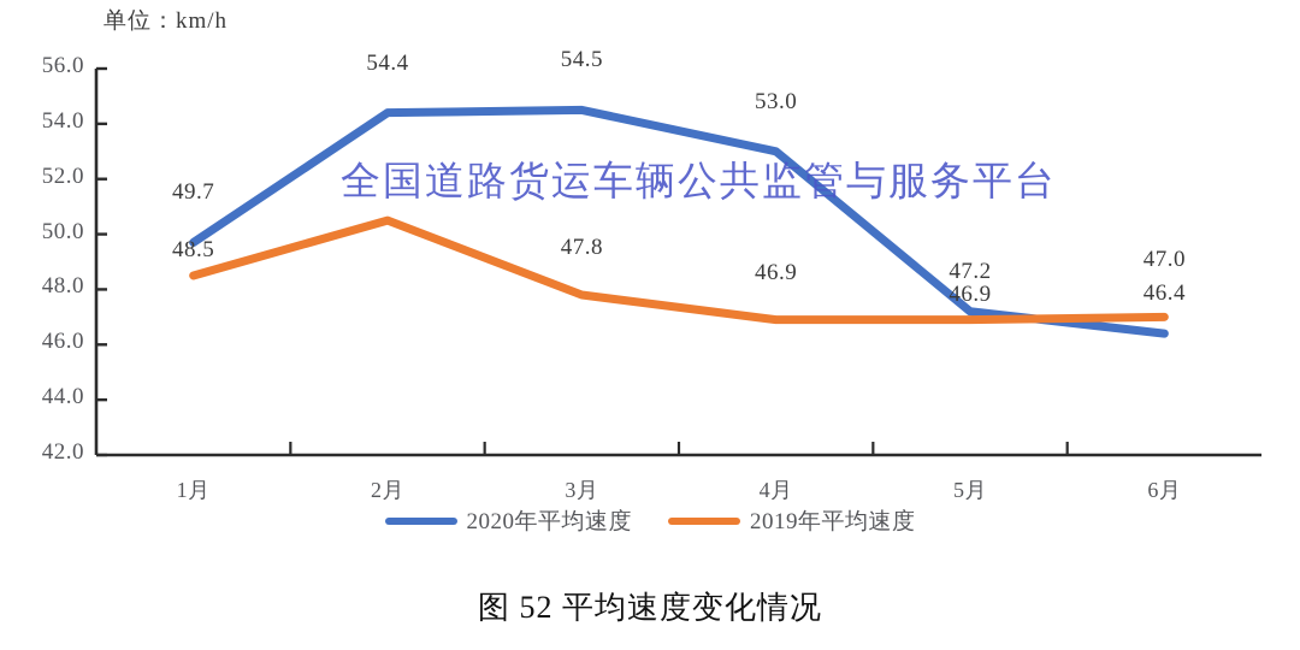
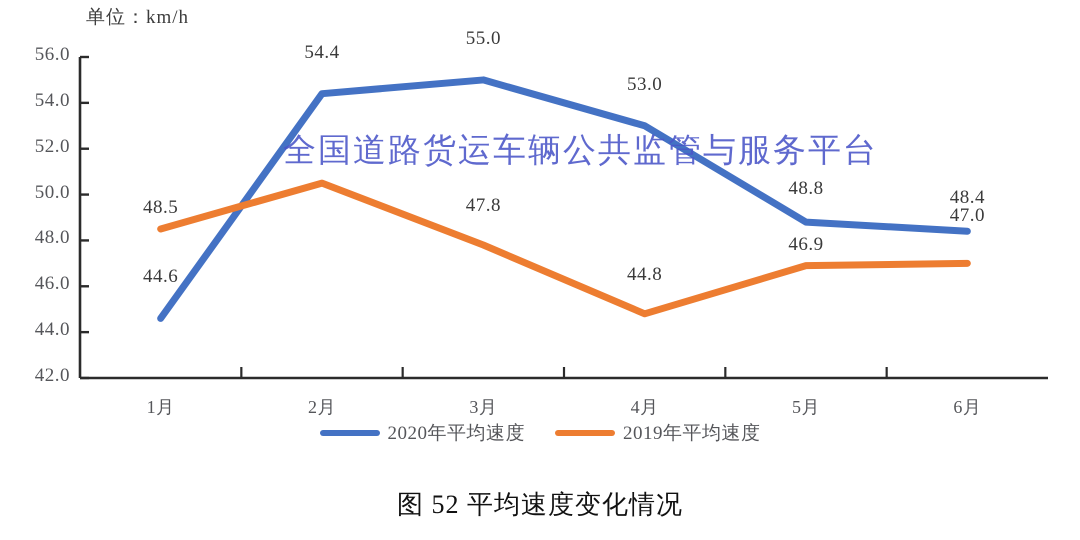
2020年平均速度/1月: 49.7 -> 44.6
2020年平均速度/3月: 54.5 -> 55.0
2019年平均速度/4月: 46.9 -> 44.8
2020年平均速度/5月: 47.2 -> 48.8
2020年平均速度/6月: 46.4 -> 48.4
